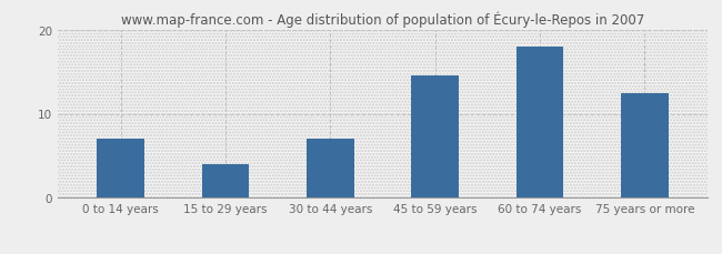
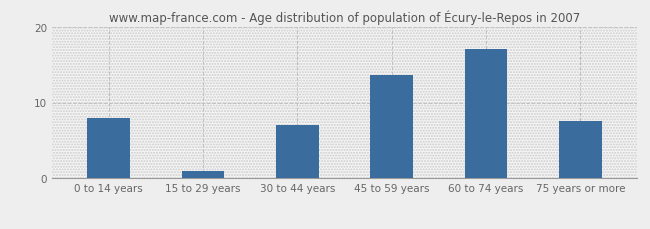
0 to 14 years: 7.0 -> 8.0
15 to 29 years: 4.0 -> 1.0
45 to 59 years: 14.5 -> 13.6
60 to 74 years: 18.0 -> 17.0
75 years or more: 12.5 -> 7.6
